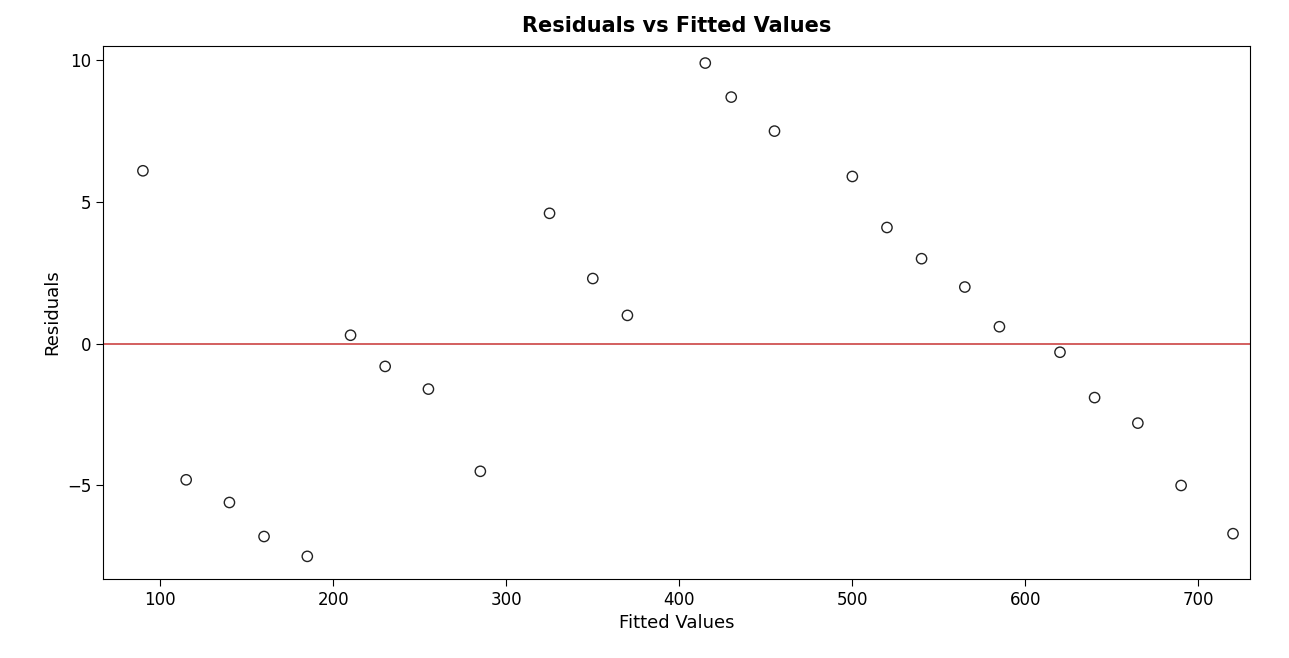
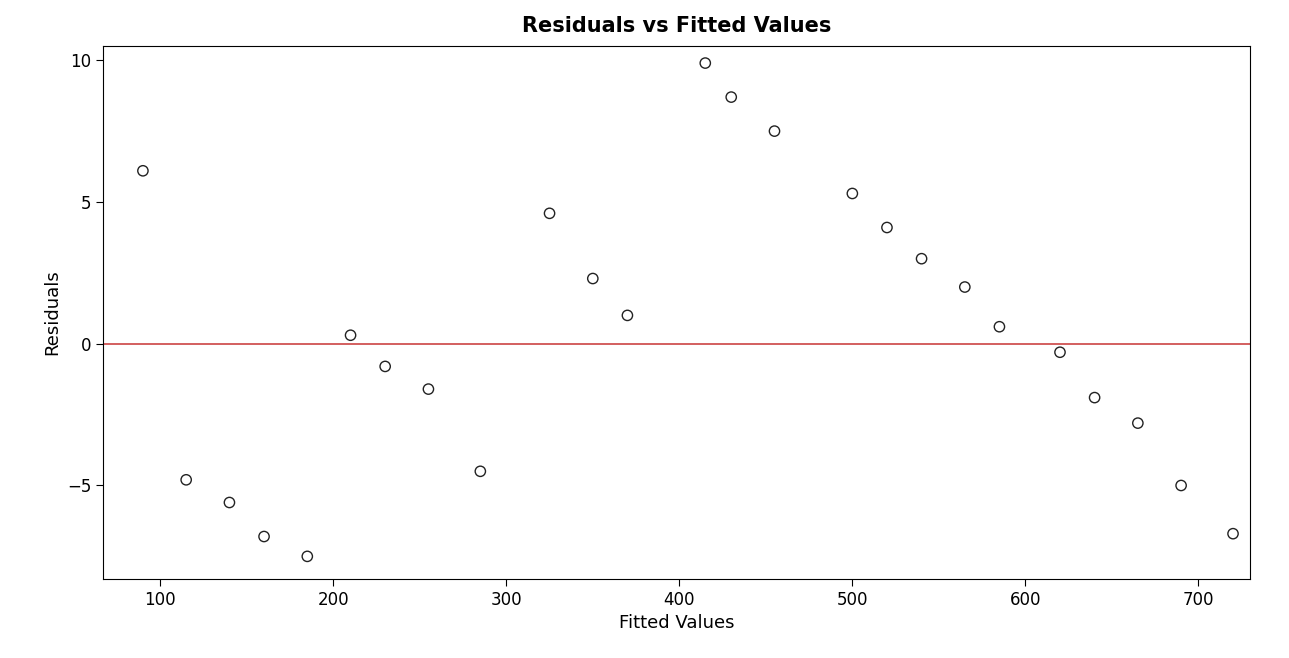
500: 5.9 -> 5.3
